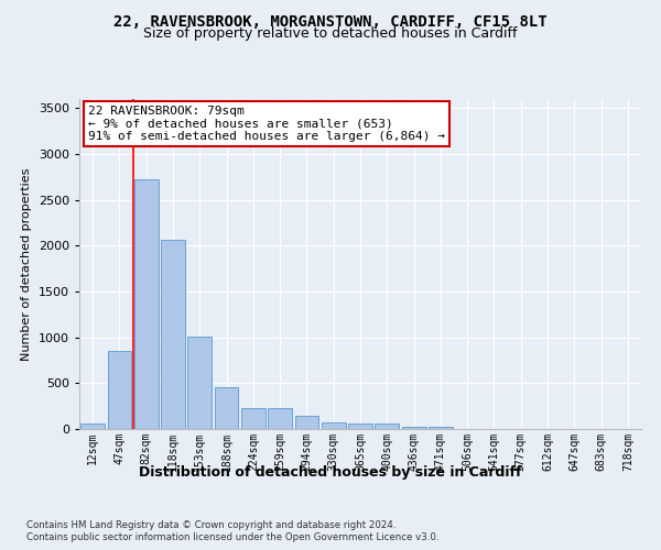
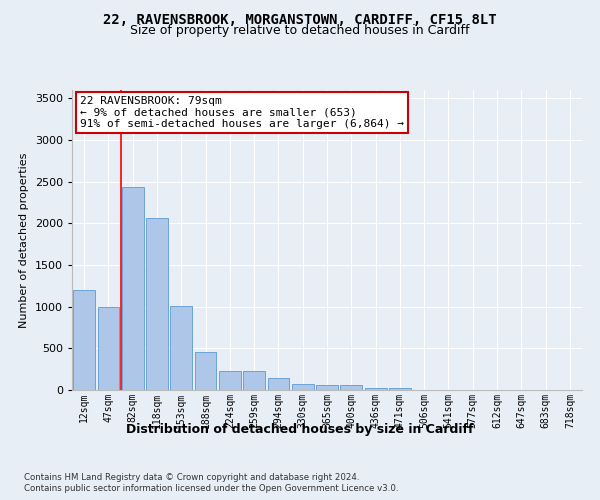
12sqm: 60 -> 1200
47sqm: 850 -> 1000
82sqm: 2730 -> 2440
